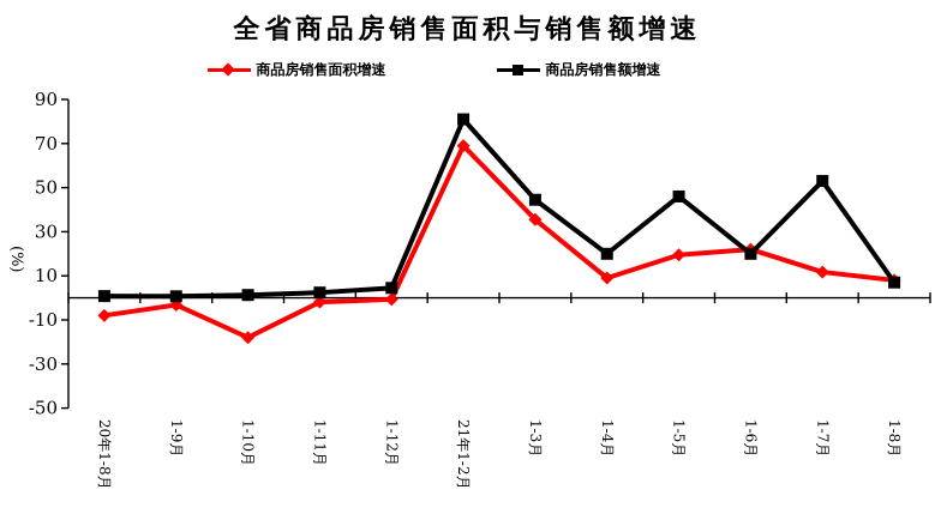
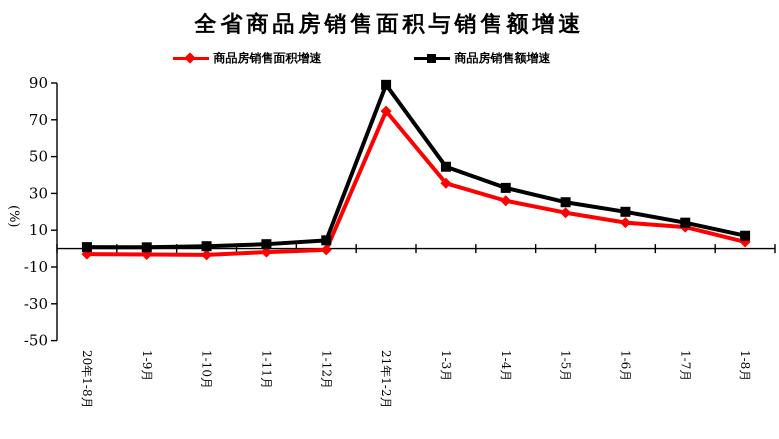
商品房销售面积增速/20年1-8月: -8 -> -3
商品房销售面积增速/1-10月: -18 -> -3
商品房销售面积增速/21年1-2月: 69 -> 75
商品房销售额增速/21年1-2月: 81 -> 89
商品房销售面积增速/1-4月: 9 -> 26
商品房销售额增速/1-4月: 20 -> 33
商品房销售额增速/1-5月: 46 -> 25
商品房销售面积增速/1-6月: 22 -> 14
商品房销售额增速/1-7月: 53 -> 14
商品房销售面积增速/1-8月: 8 -> 4
